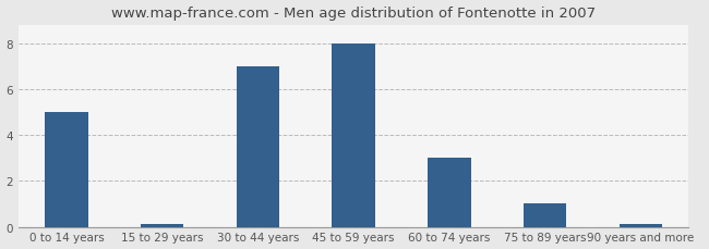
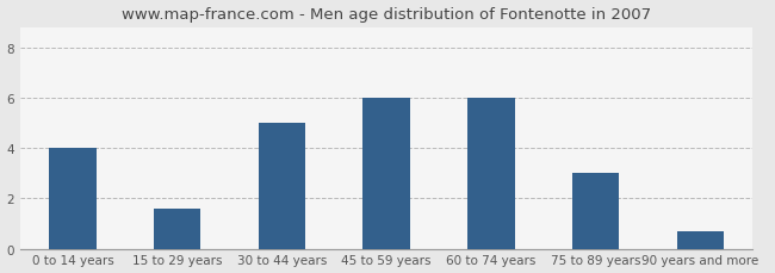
0 to 14 years: 5.0 -> 4.0
15 to 29 years: 0.1 -> 1.6
30 to 44 years: 7.0 -> 5.0
45 to 59 years: 8.0 -> 6.0
60 to 74 years: 3.0 -> 6.0
75 to 89 years: 1.0 -> 3.0
90 years and more: 0.1 -> 0.7
